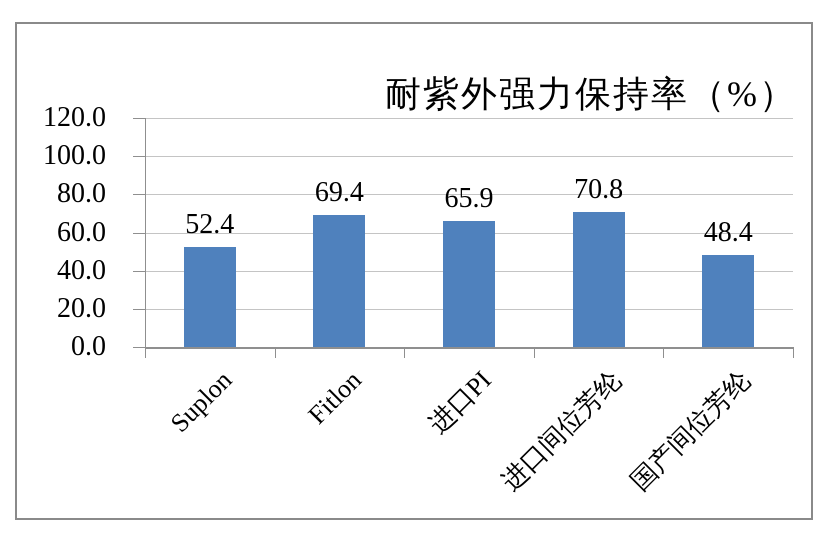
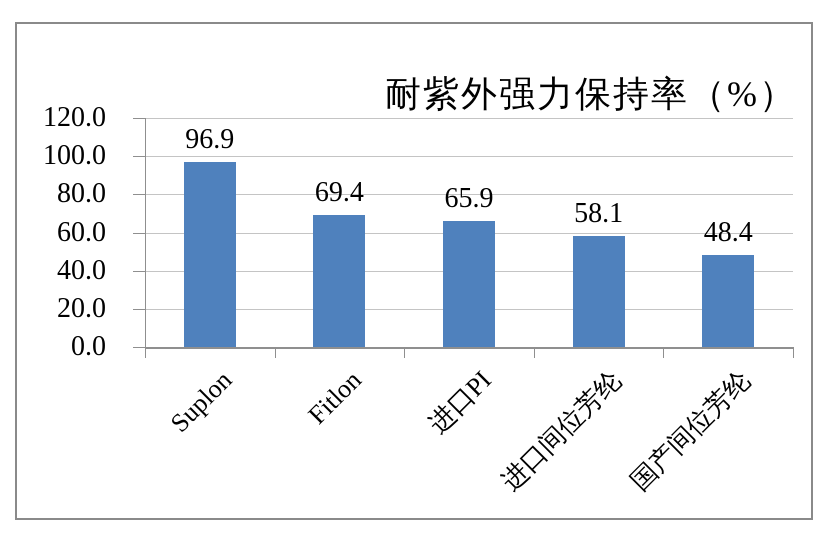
Suplon: 52.4 -> 96.9
进口间位芳纶: 70.8 -> 58.1
